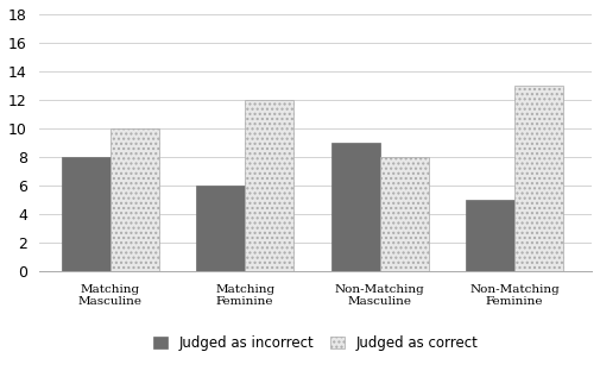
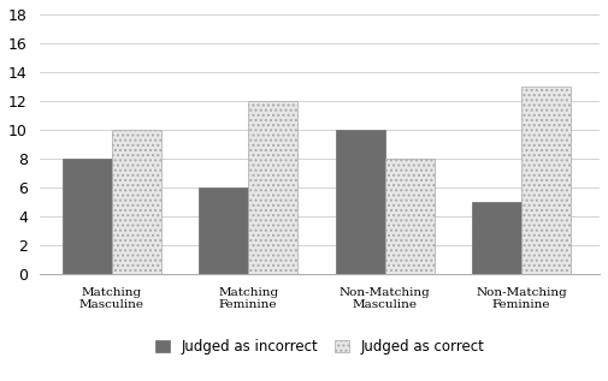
Judged as incorrect/Non-Matching Masculine: 9 -> 10
